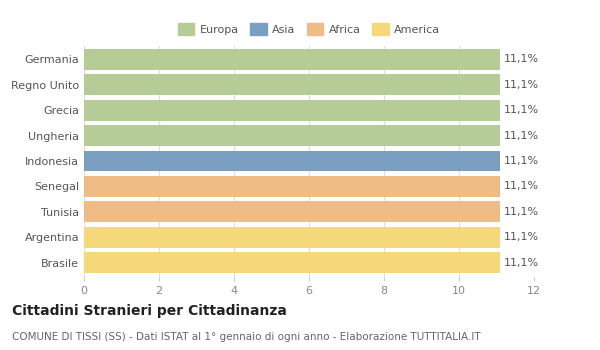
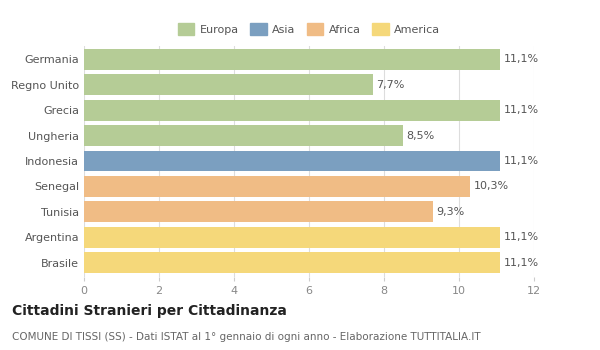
Regno Unito: 11,1% -> 7,7%
Ungheria: 11,1% -> 8,5%
Senegal: 11,1% -> 10,3%
Tunisia: 11,1% -> 9,3%
